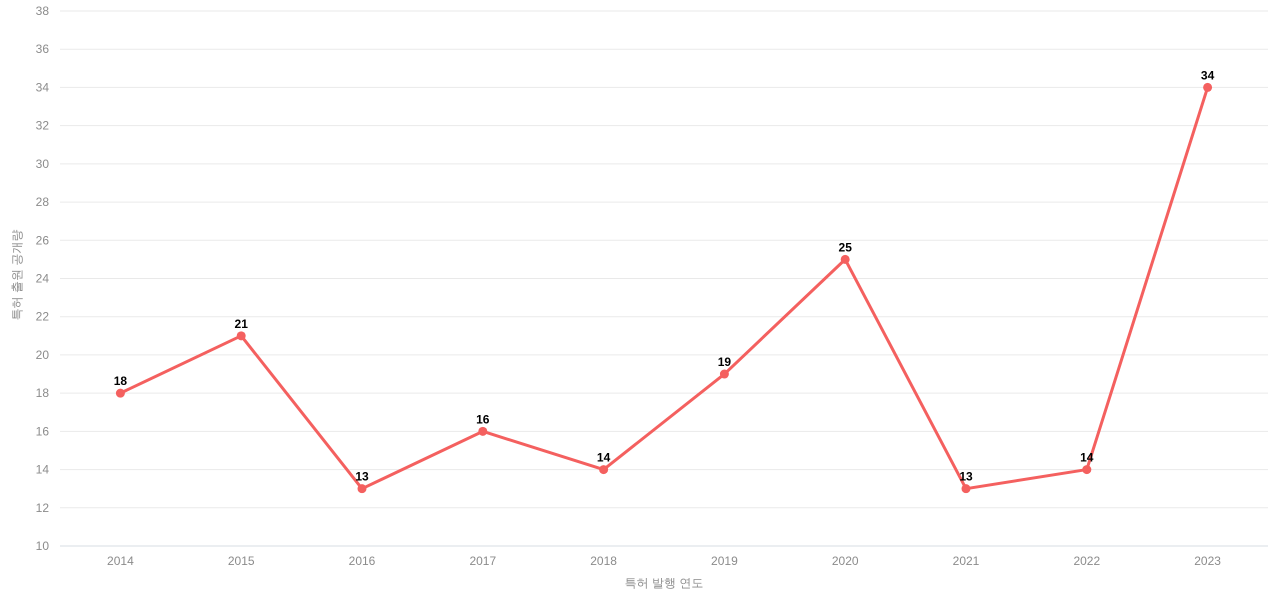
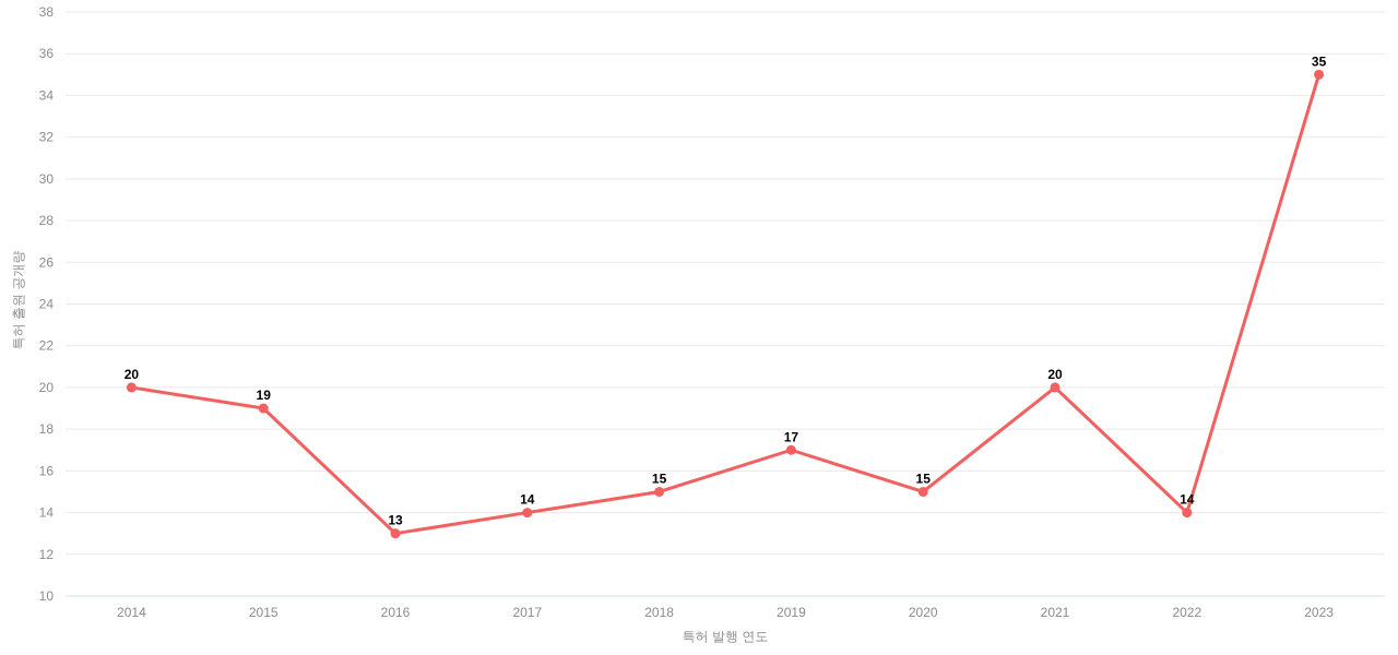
2014: 18 -> 20
2015: 21 -> 19
2017: 16 -> 14
2018: 14 -> 15
2019: 19 -> 17
2020: 25 -> 15
2021: 13 -> 20
2023: 34 -> 35
